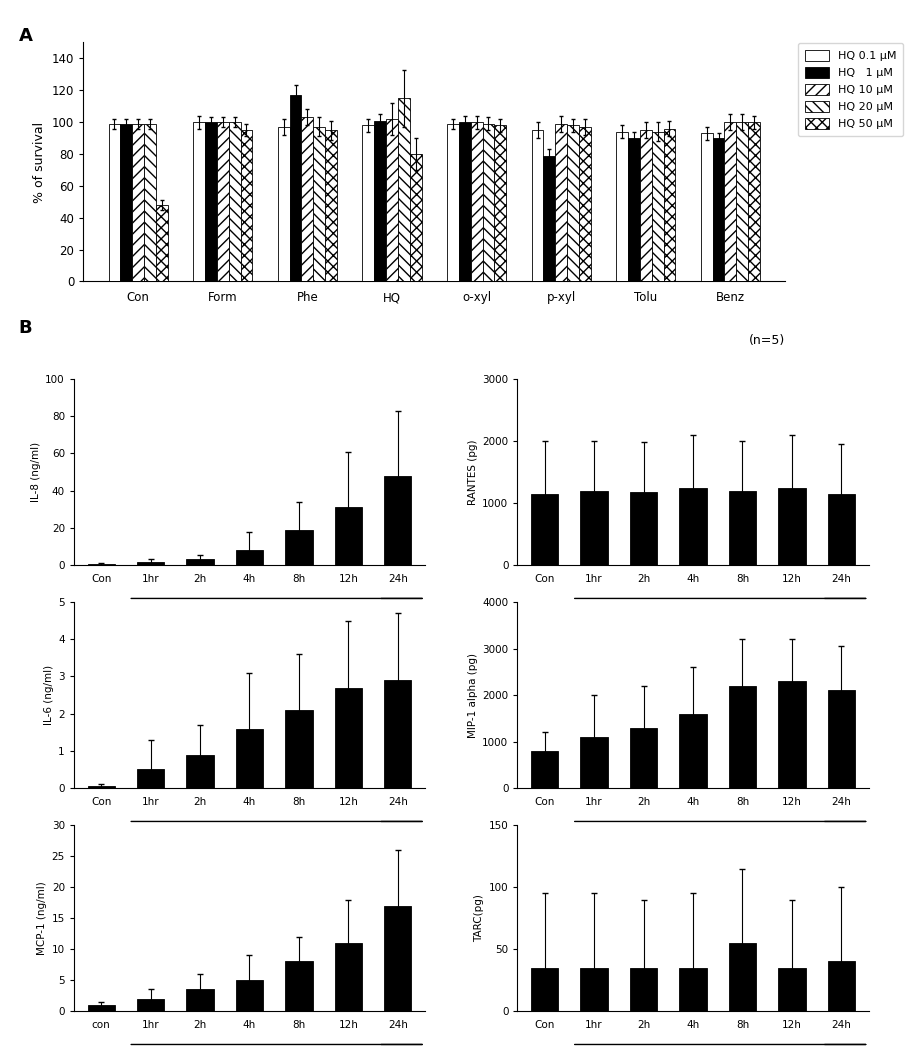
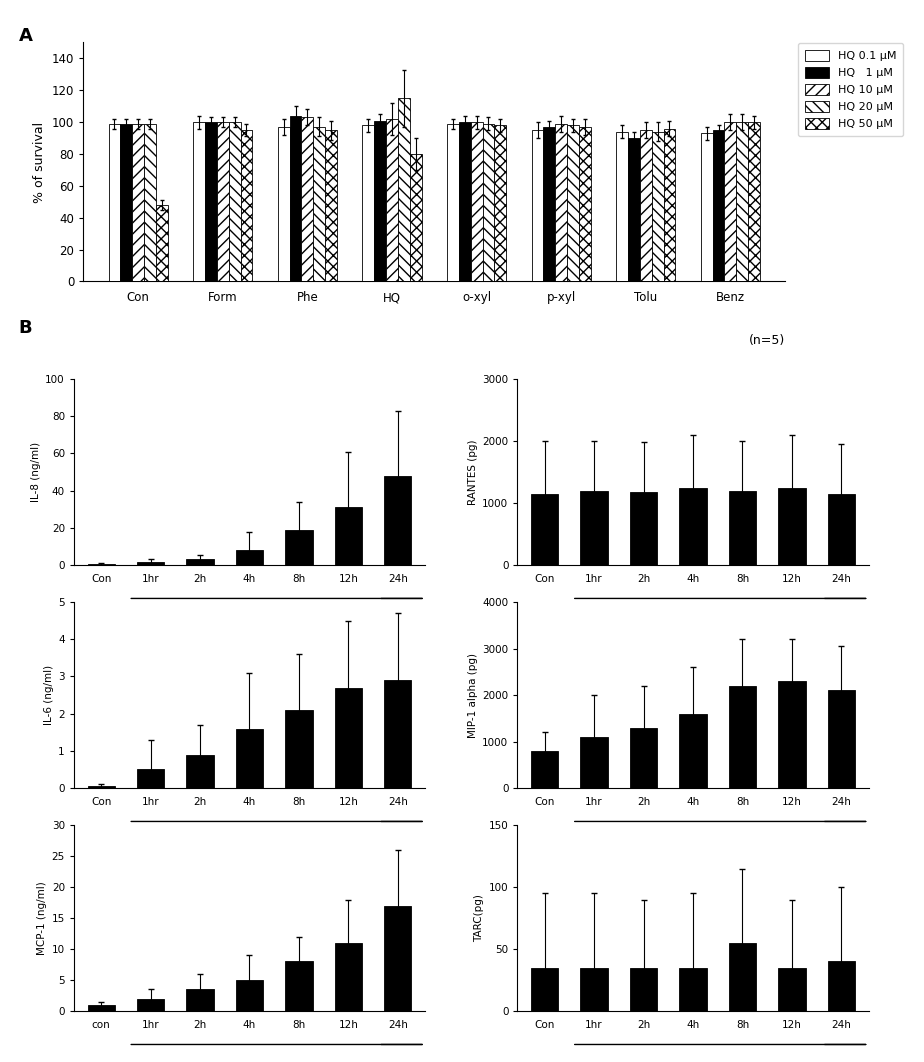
HQ 1 μM/Phe: 117 -> 104
HQ 1 μM/p-xyl: 79 -> 97
HQ 1 μM/Benz: 90 -> 95
